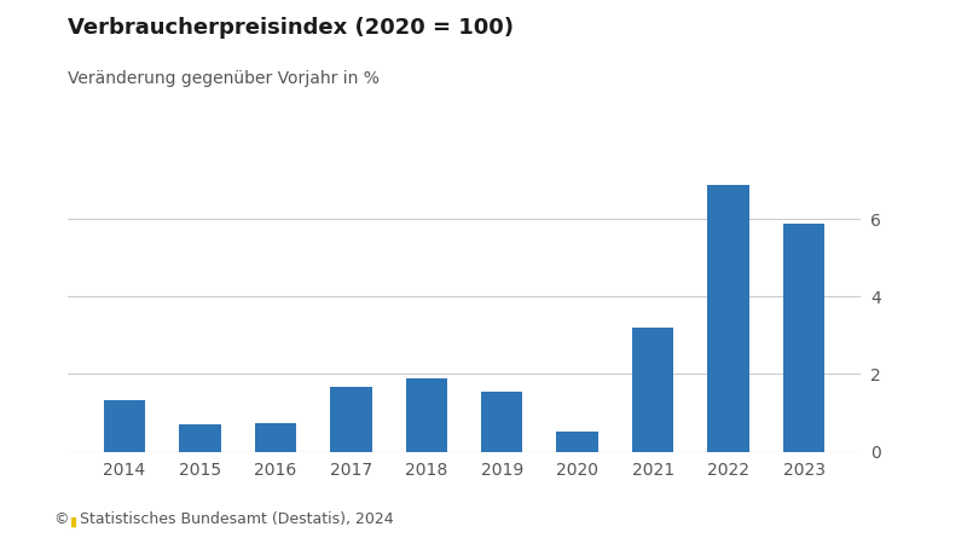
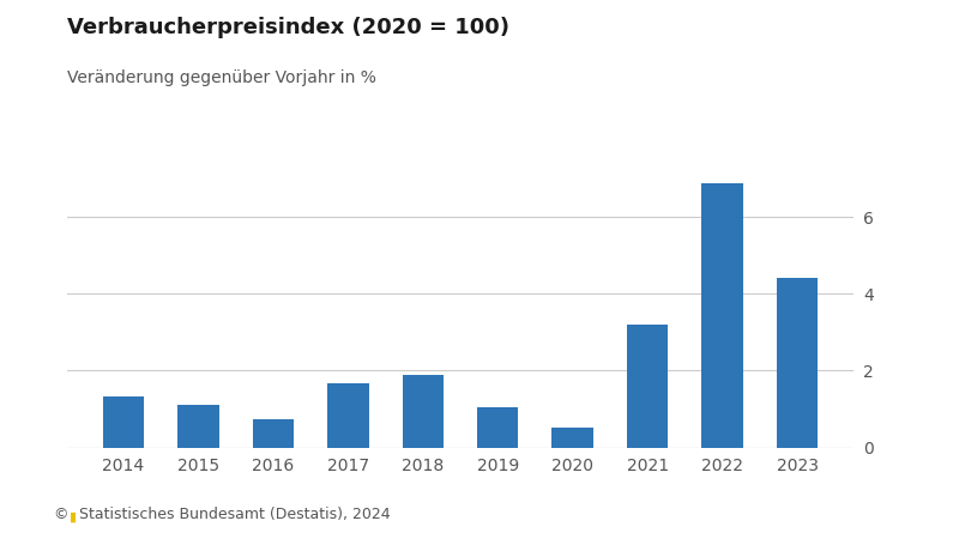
2015: 0.71 -> 1.10
2019: 1.53 -> 1.05
2023: 5.87 -> 4.40
